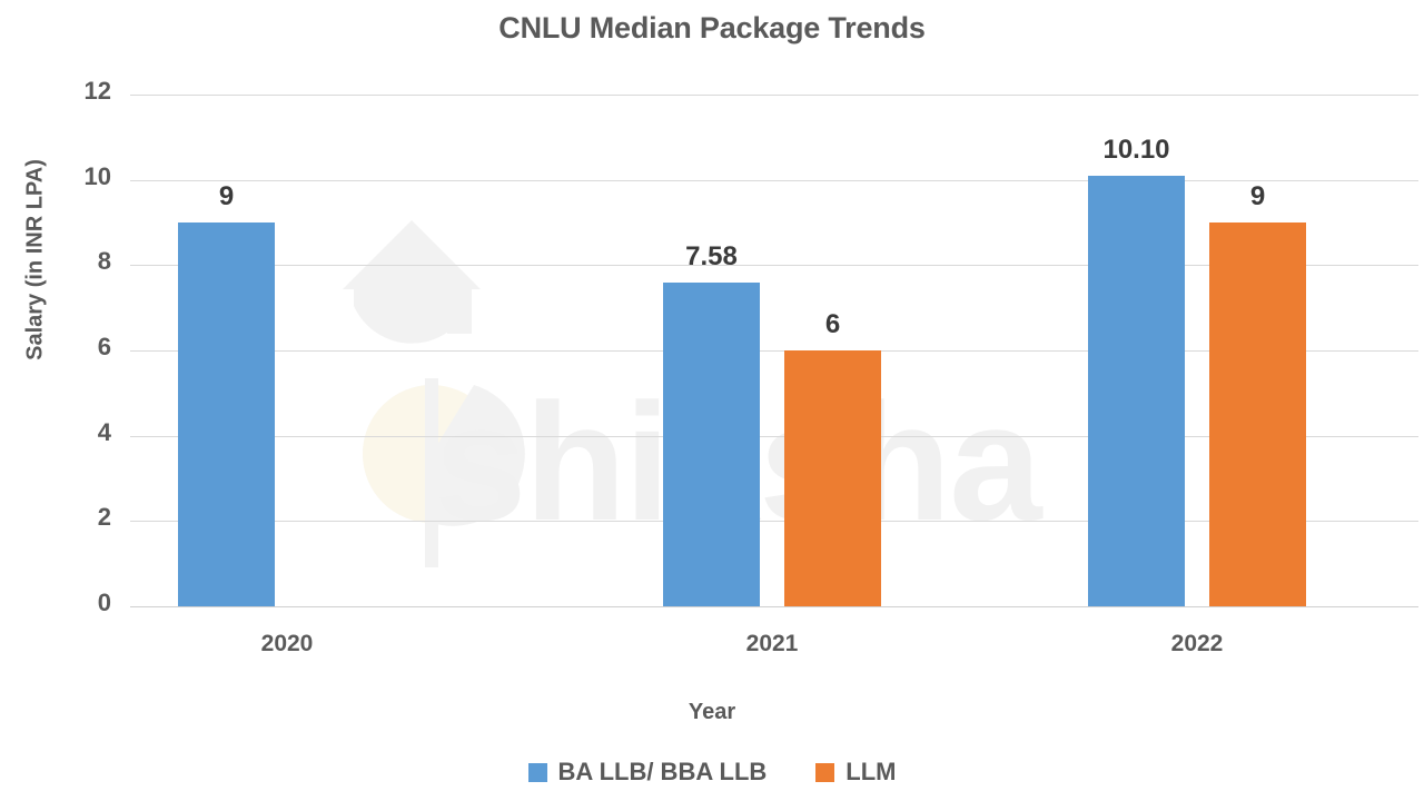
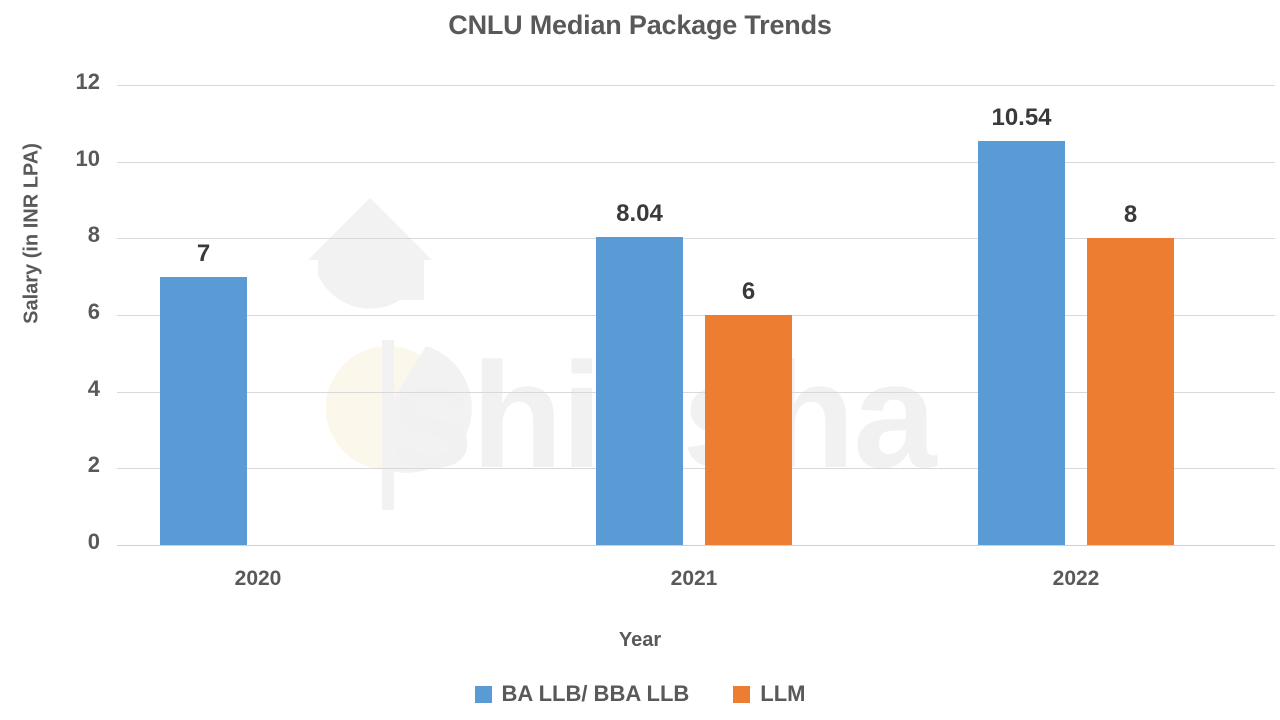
BA LLB/ BBA LLB/2020: 9 -> 7
BA LLB/ BBA LLB/2021: 7.58 -> 8.04
BA LLB/ BBA LLB/2022: 10.10 -> 10.54
LLM/2022: 9 -> 8
